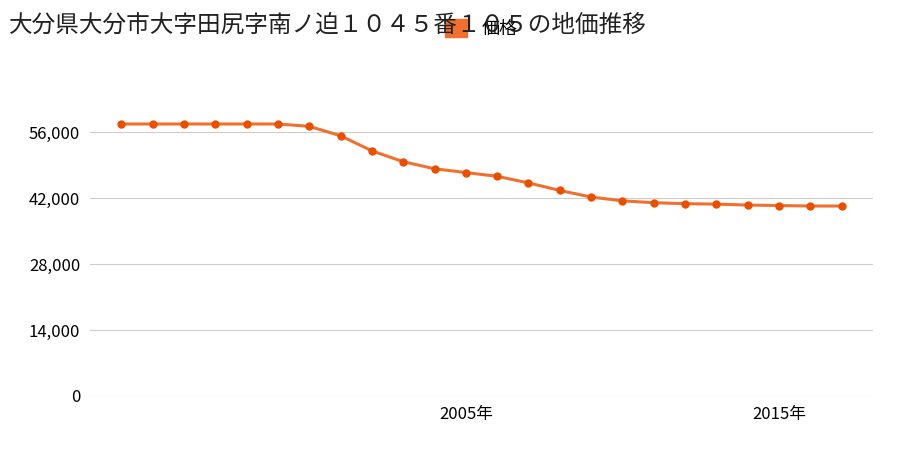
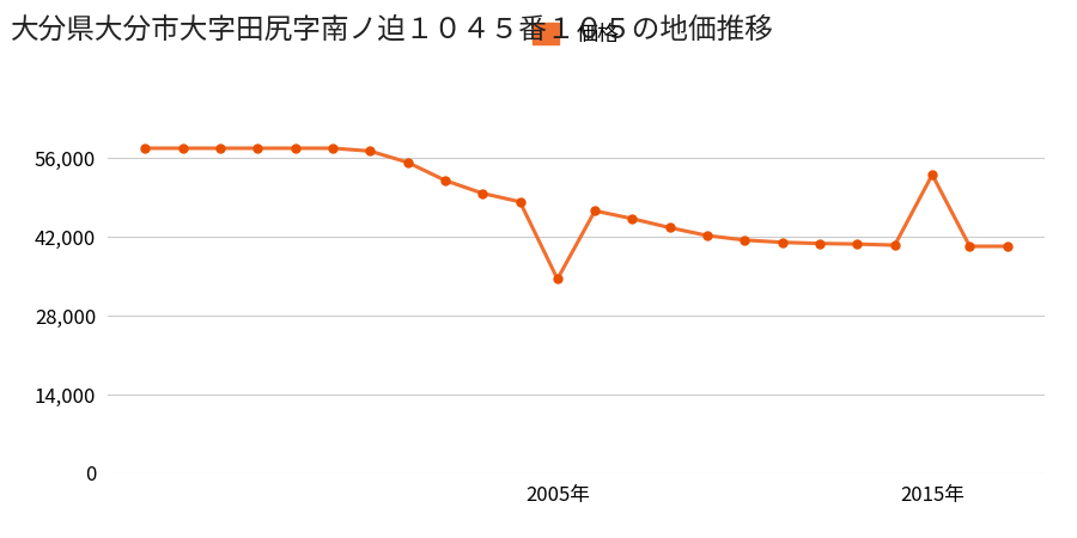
2005年: 47,400 -> 34,500
2015年: 40,400 -> 53,000
